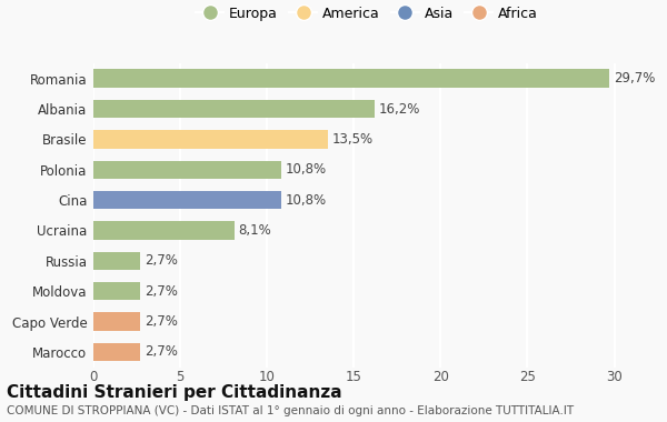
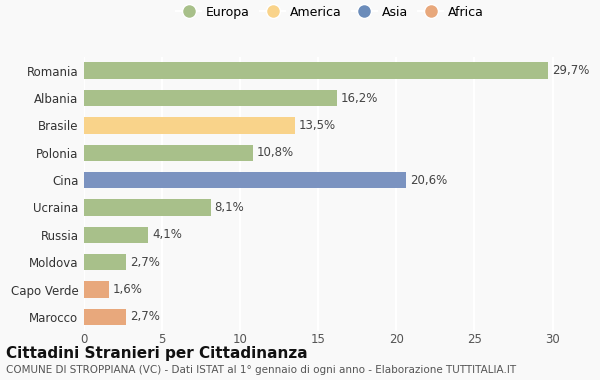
Cina: 10,8% -> 20,6%
Russia: 2,7% -> 4,1%
Capo Verde: 2,7% -> 1,6%
